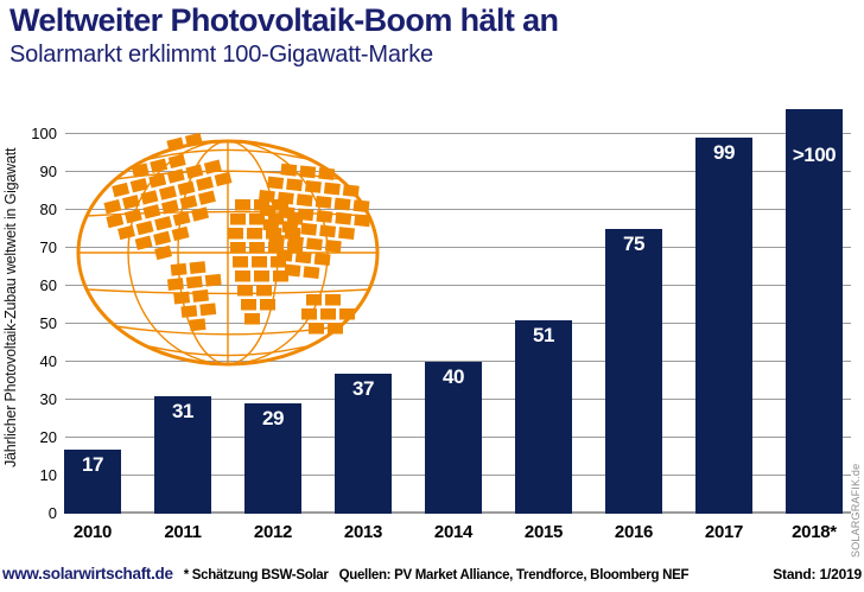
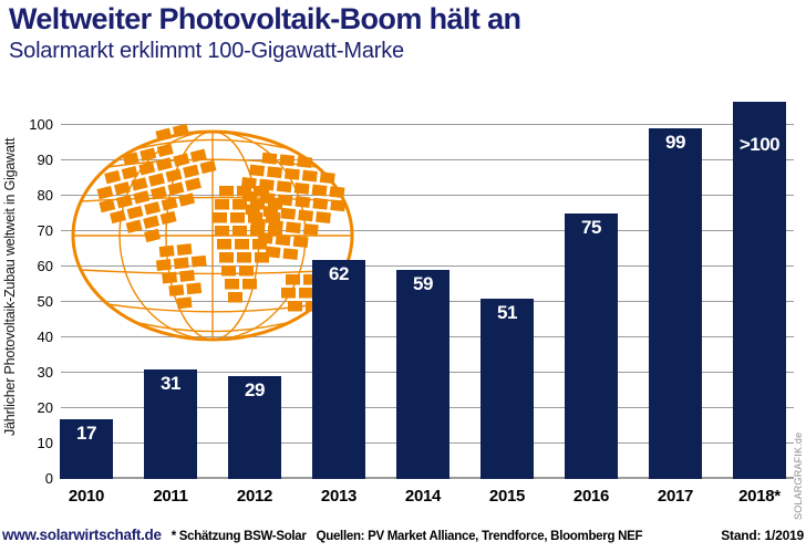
2013: 37 -> 62
2014: 40 -> 59
